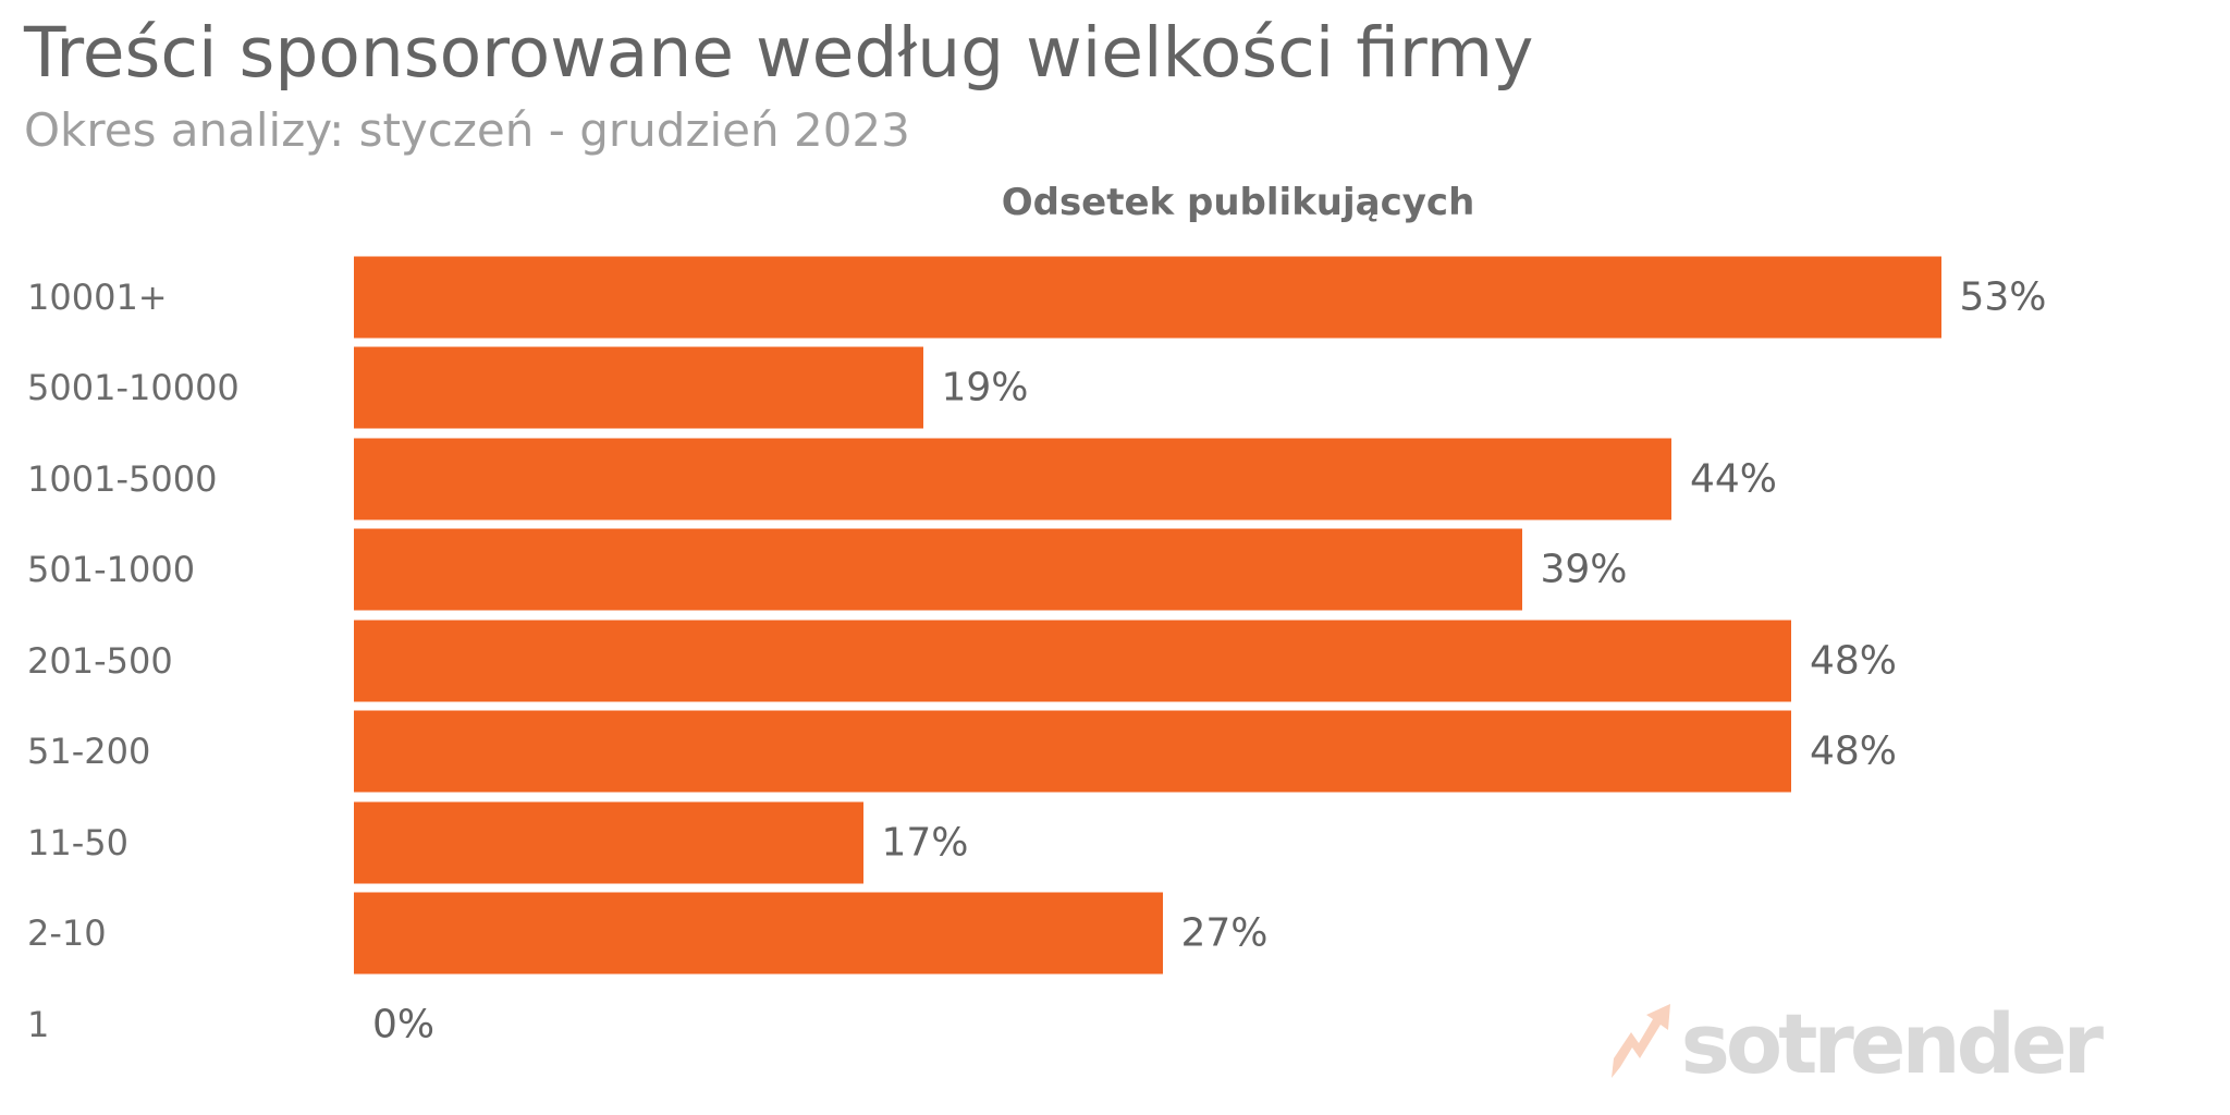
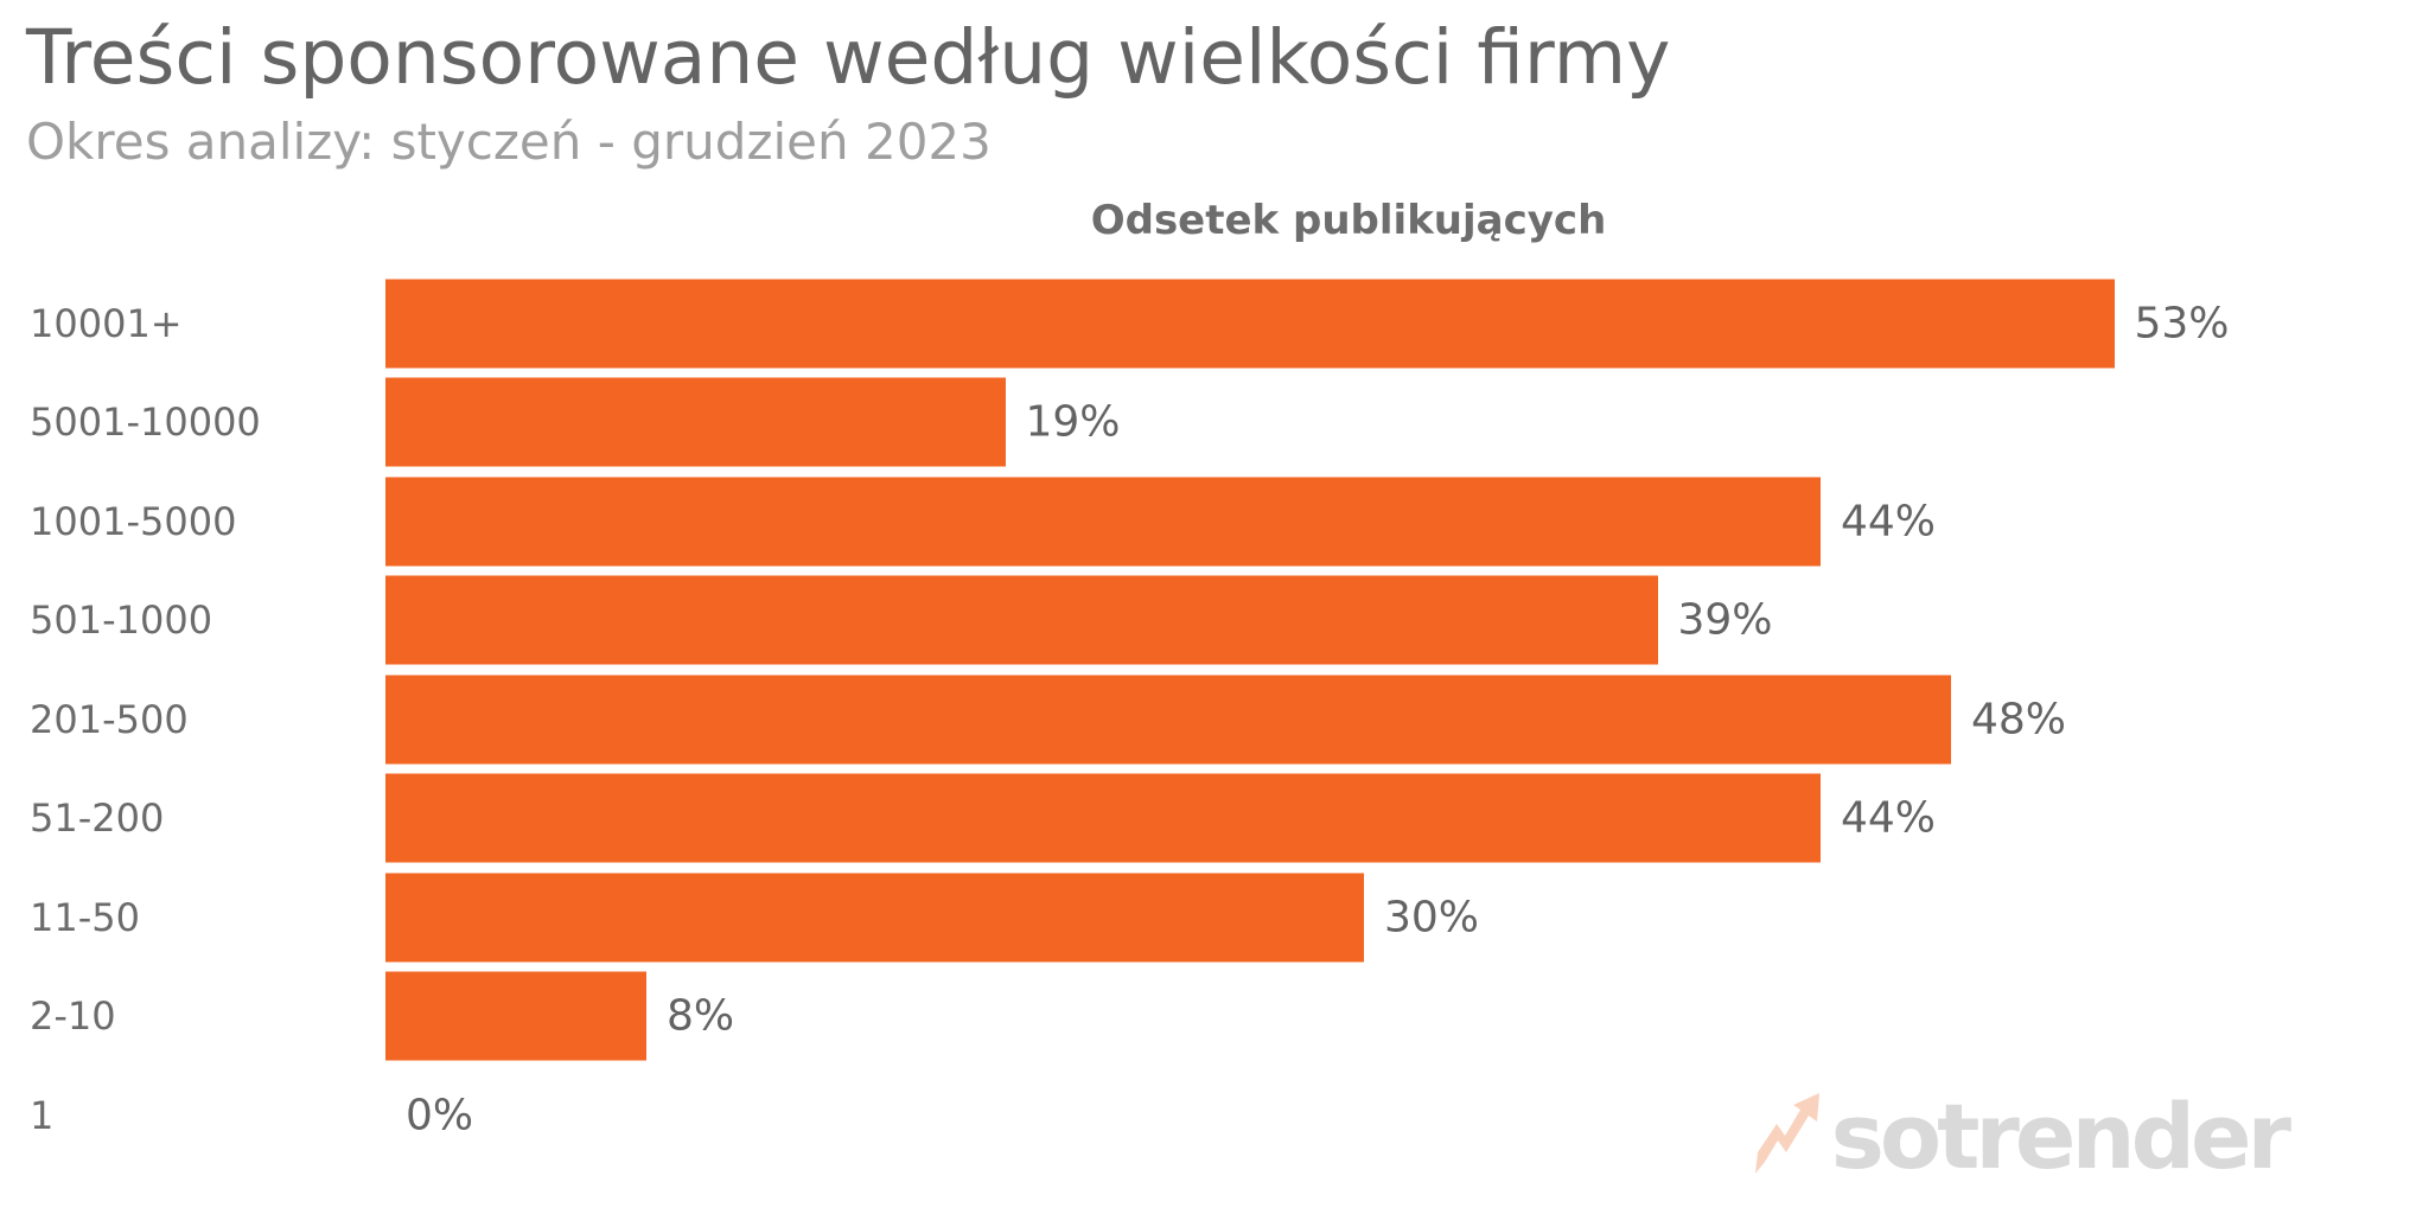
51-200: 48% -> 44%
11-50: 17% -> 30%
2-10: 27% -> 8%
